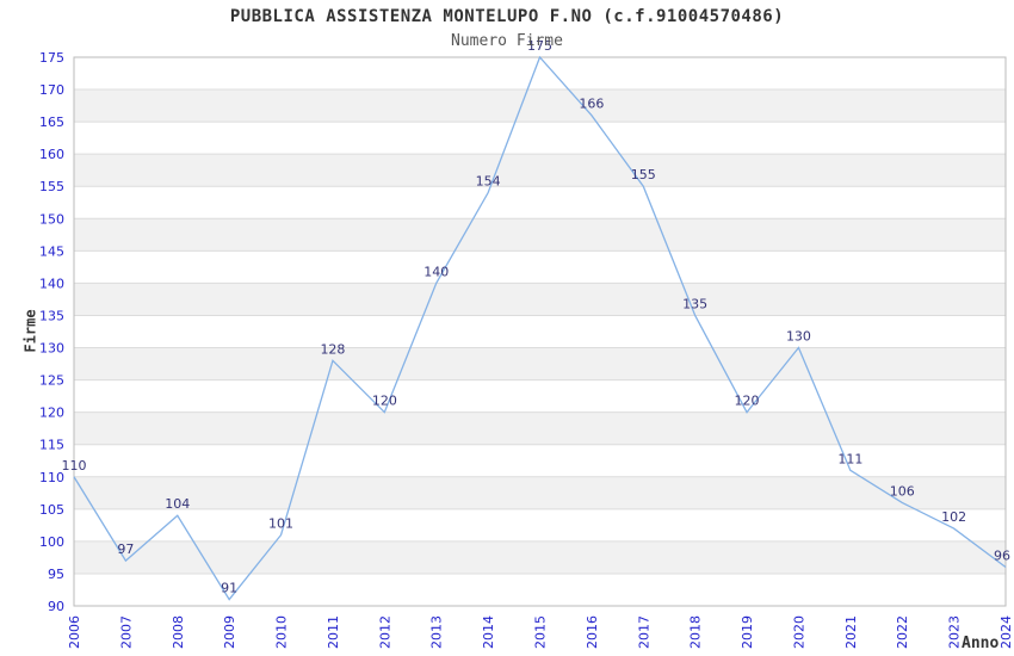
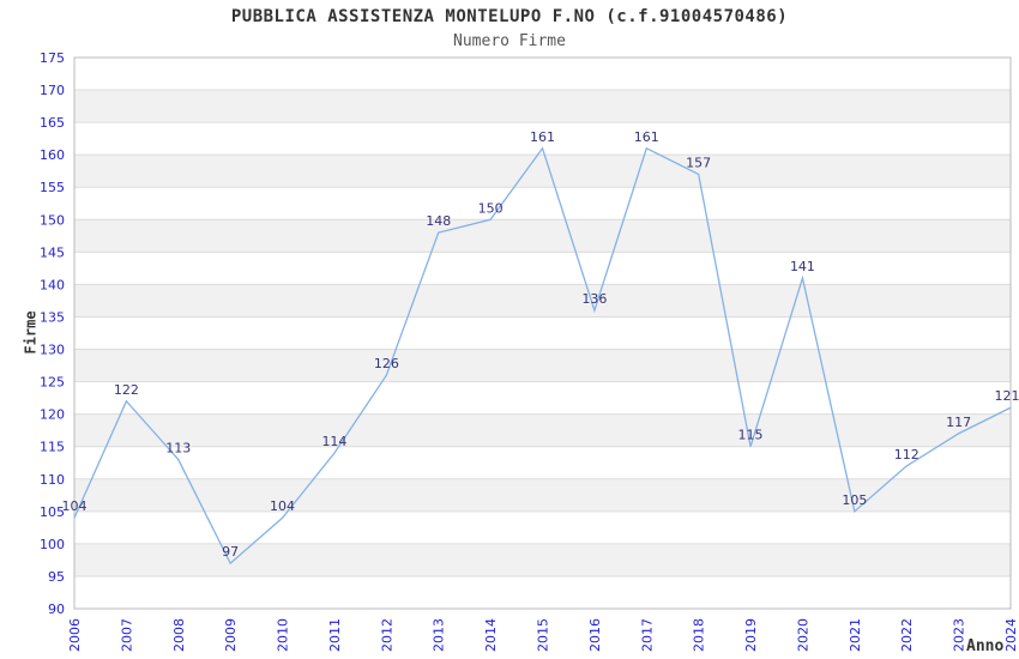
2006: 110 -> 104
2007: 97 -> 122
2008: 104 -> 113
2009: 91 -> 97
2010: 101 -> 104
2011: 128 -> 114
2012: 120 -> 126
2013: 140 -> 148
2014: 154 -> 150
2015: 175 -> 161
2016: 166 -> 136
2017: 155 -> 161
2018: 135 -> 157
2019: 120 -> 115
2020: 130 -> 141
2021: 111 -> 105
2022: 106 -> 112
2023: 102 -> 117
2024: 96 -> 121
